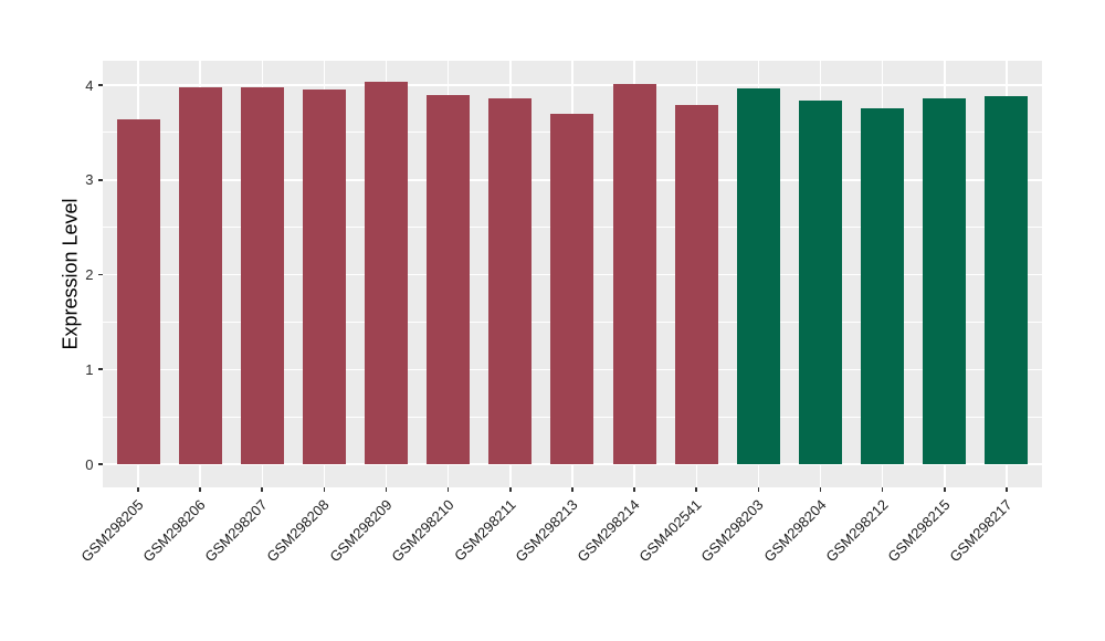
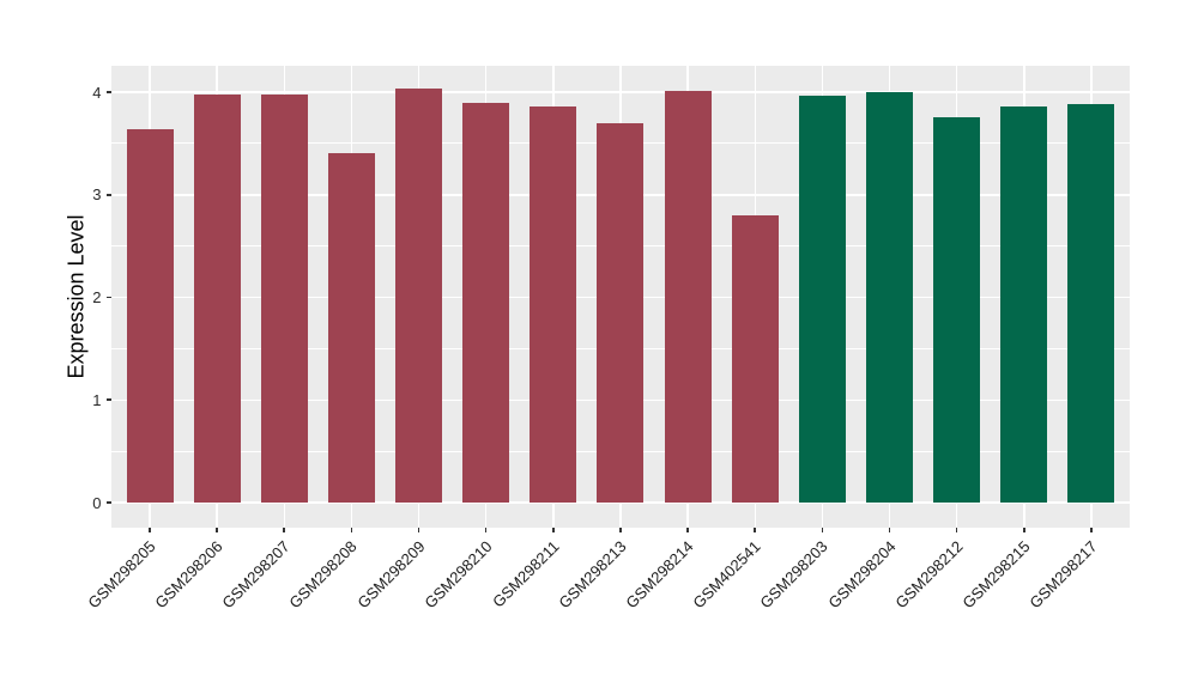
GSM298208: 4.0 -> 3.4
GSM402541: 3.8 -> 2.8
GSM298204: 3.8 -> 4.0
